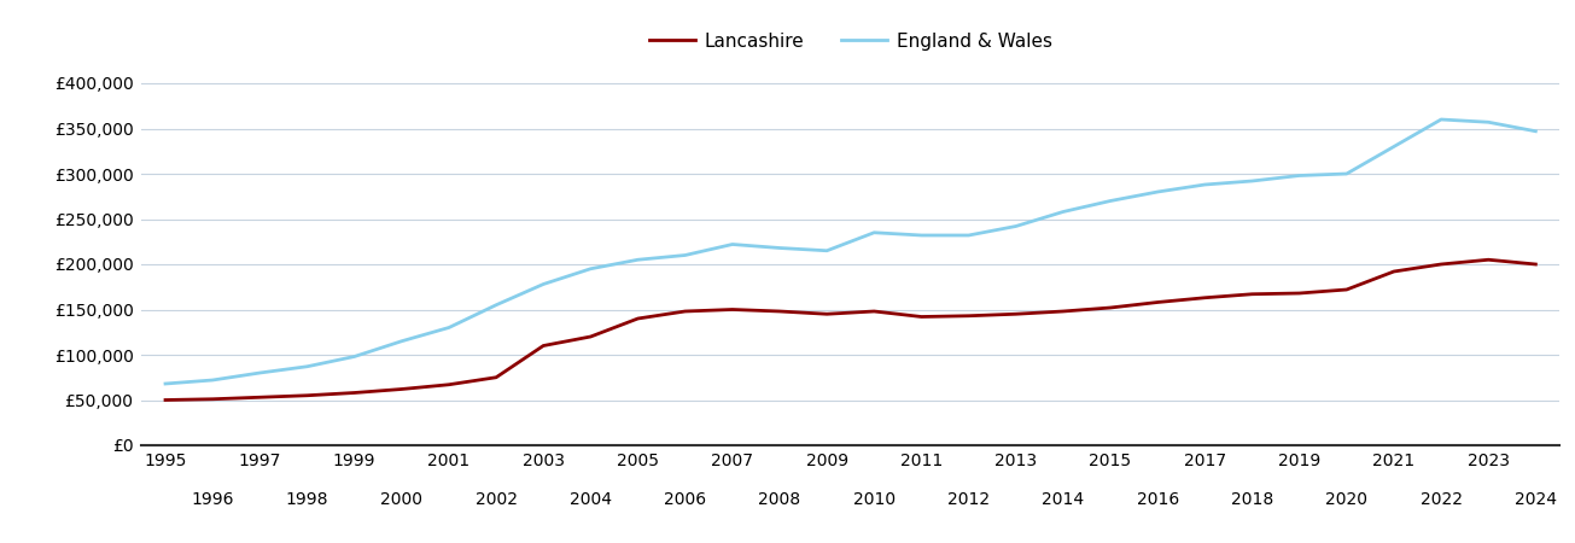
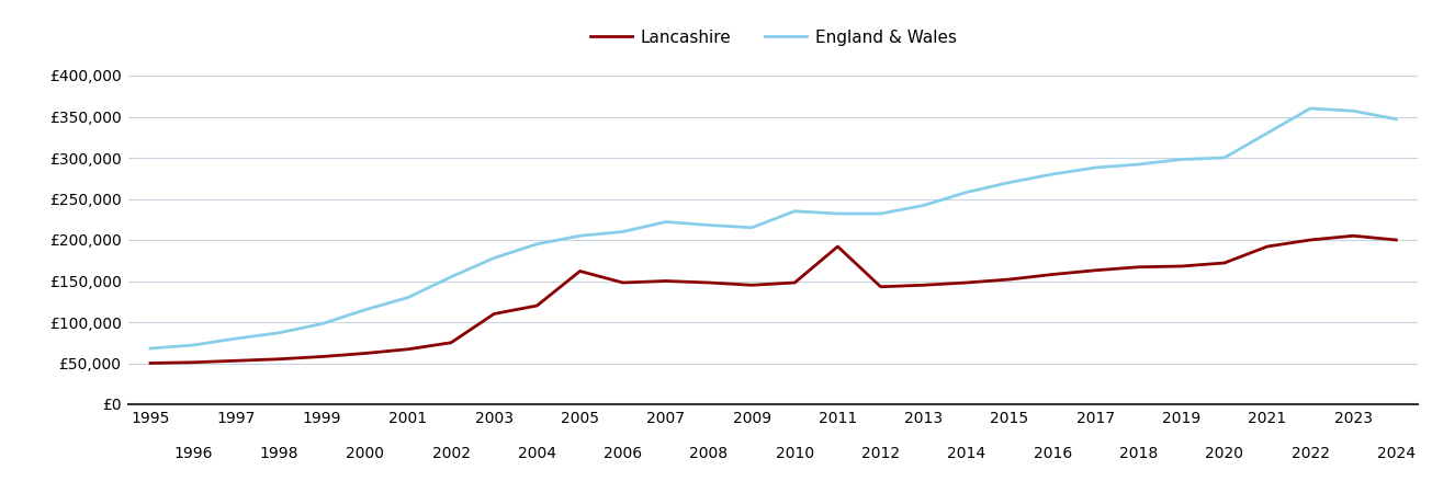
Lancashire/2005: £140,000 -> £162,000
Lancashire/2011: £142,000 -> £192,000
